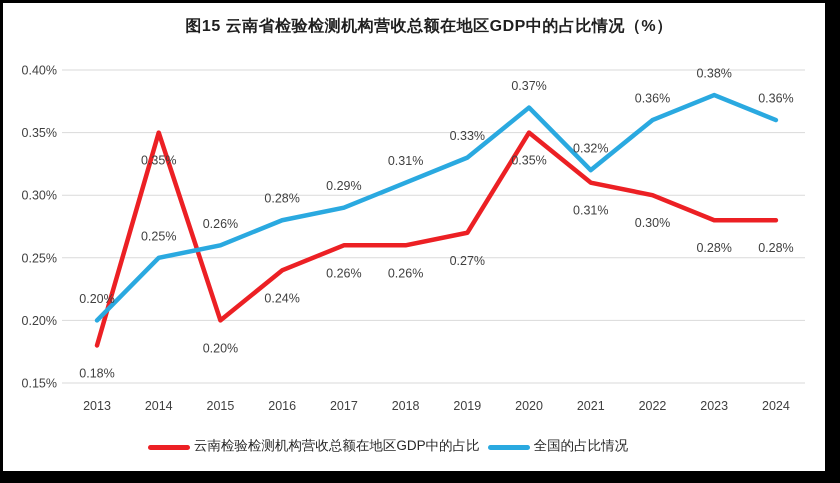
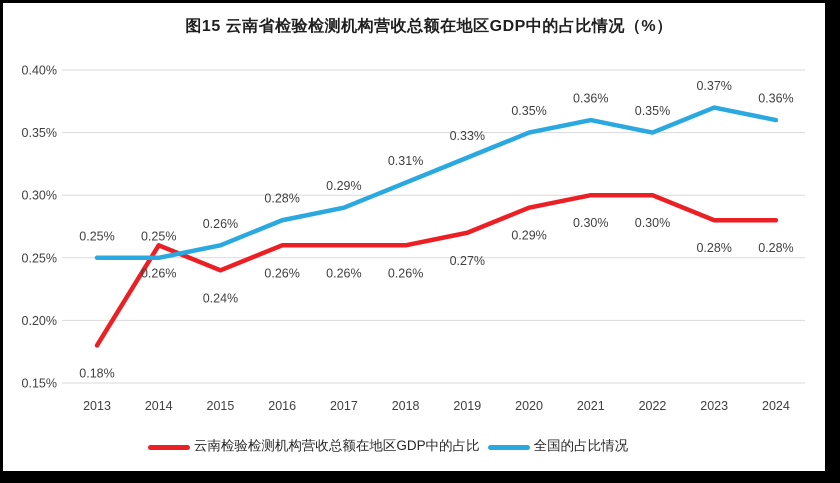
全国的占比情况/2013: 0.20% -> 0.25%
云南检验检测机构营收总额在地区GDP中的占比/2014: 0.35% -> 0.26%
云南检验检测机构营收总额在地区GDP中的占比/2015: 0.20% -> 0.24%
云南检验检测机构营收总额在地区GDP中的占比/2016: 0.24% -> 0.26%
云南检验检测机构营收总额在地区GDP中的占比/2020: 0.35% -> 0.29%
全国的占比情况/2020: 0.37% -> 0.35%
云南检验检测机构营收总额在地区GDP中的占比/2021: 0.31% -> 0.30%
全国的占比情况/2021: 0.32% -> 0.36%
全国的占比情况/2022: 0.36% -> 0.35%
全国的占比情况/2023: 0.38% -> 0.37%
